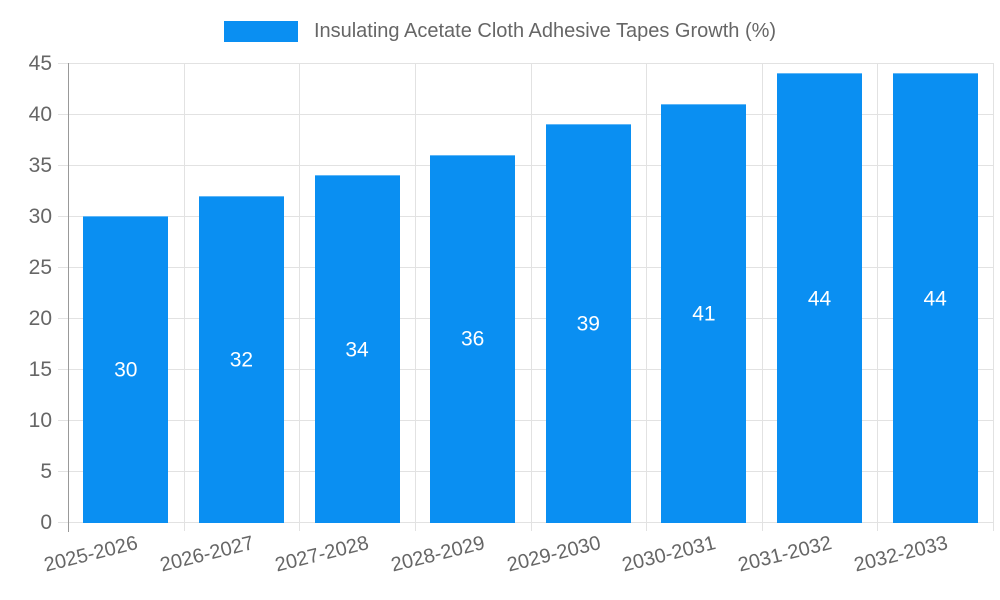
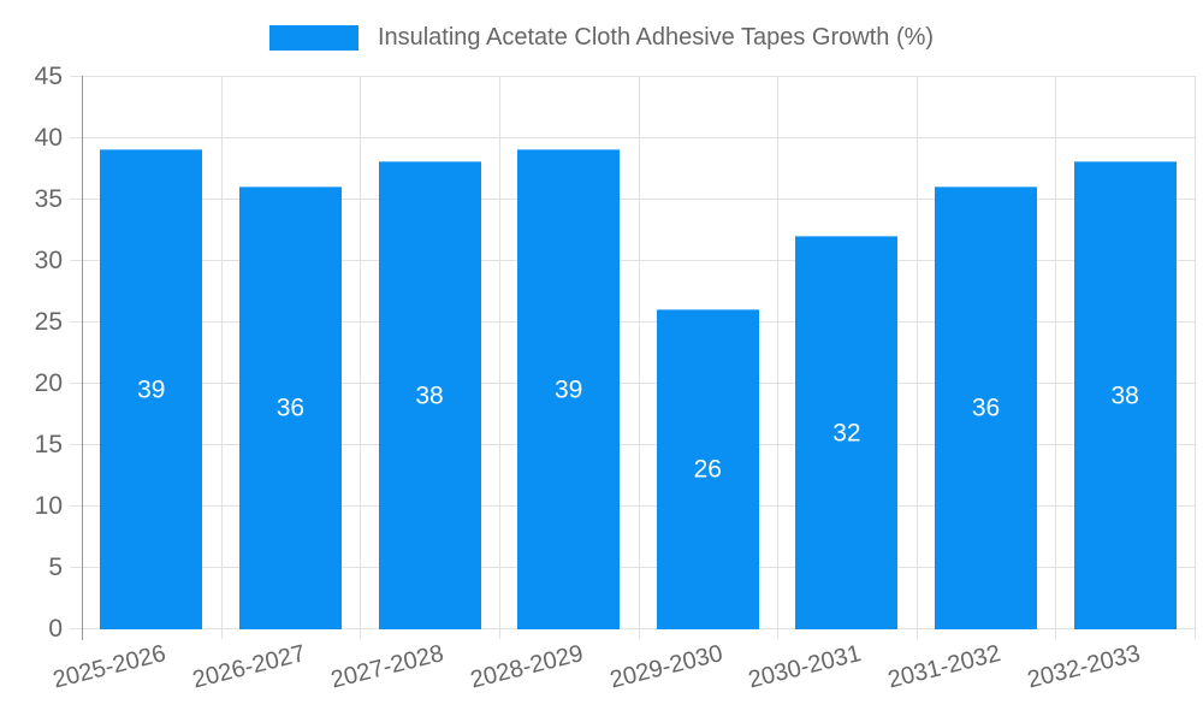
2025-2026: 30 -> 39
2026-2027: 32 -> 36
2027-2028: 34 -> 38
2028-2029: 36 -> 39
2029-2030: 39 -> 26
2030-2031: 41 -> 32
2031-2032: 44 -> 36
2032-2033: 44 -> 38
